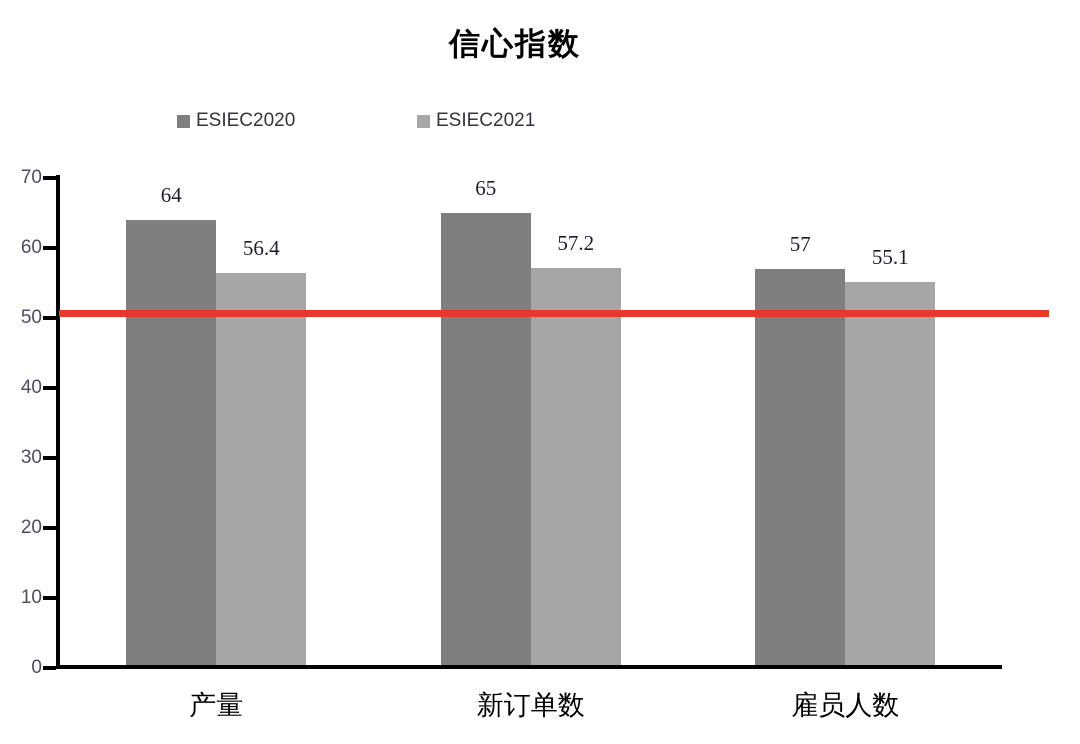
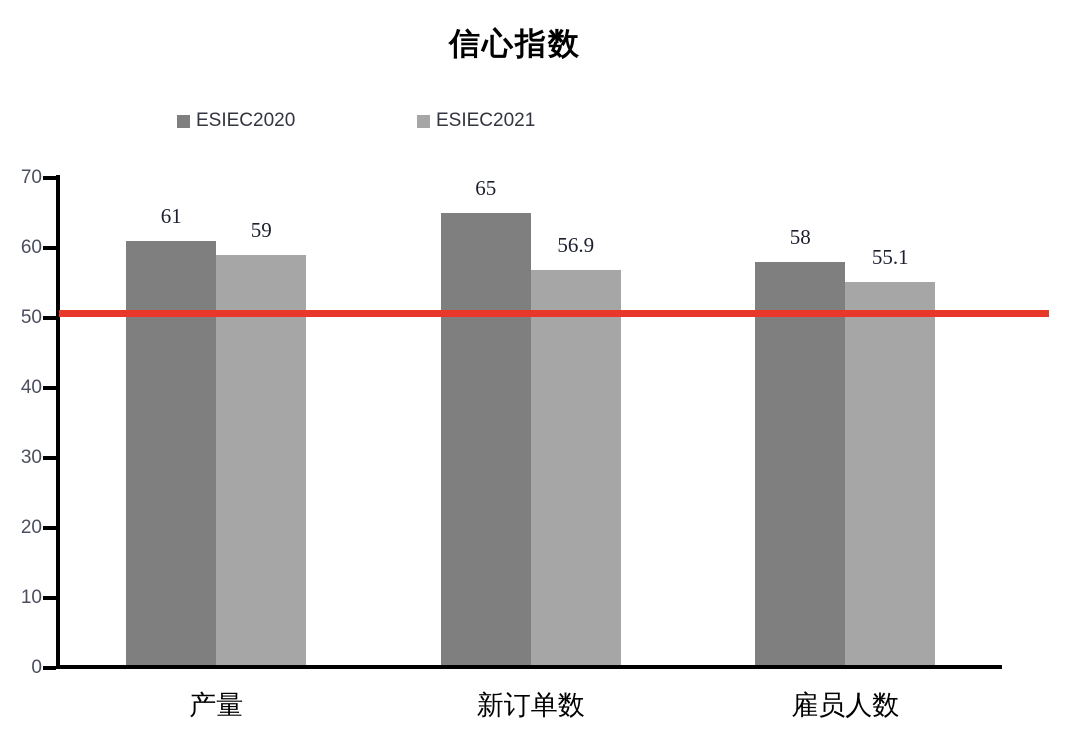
ESIEC2020/产量: 64 -> 61
ESIEC2021/产量: 56.4 -> 59
ESIEC2021/新订单数: 57.2 -> 56.9
ESIEC2020/雇员人数: 57 -> 58
